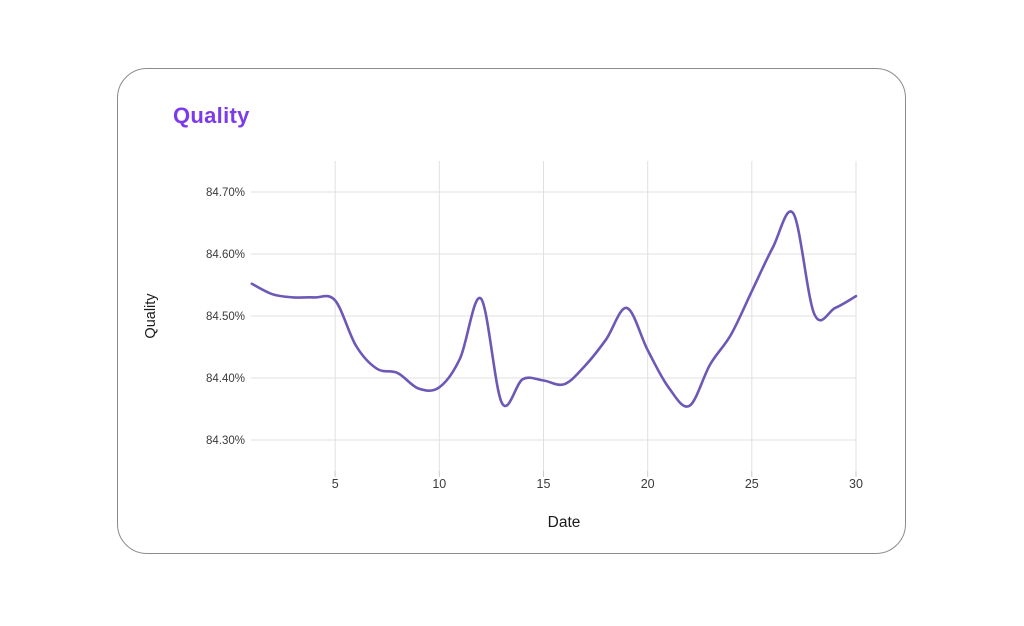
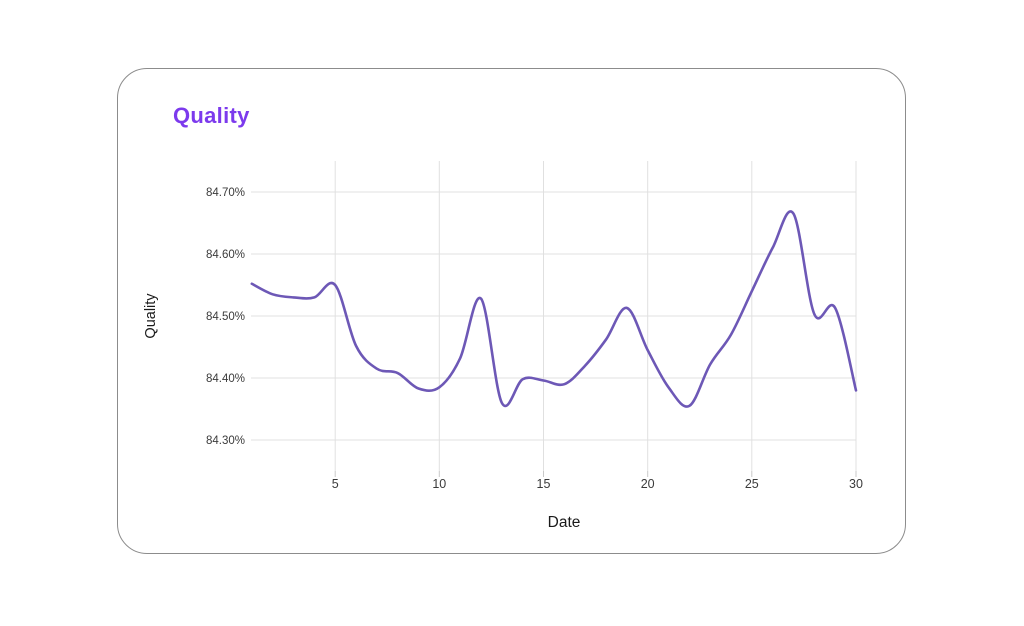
5: 84.53% -> 84.55%
30: 84.53% -> 84.38%
